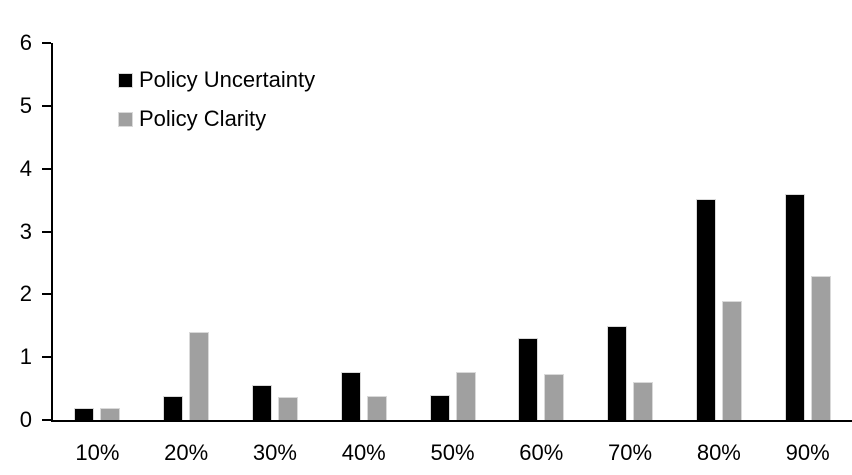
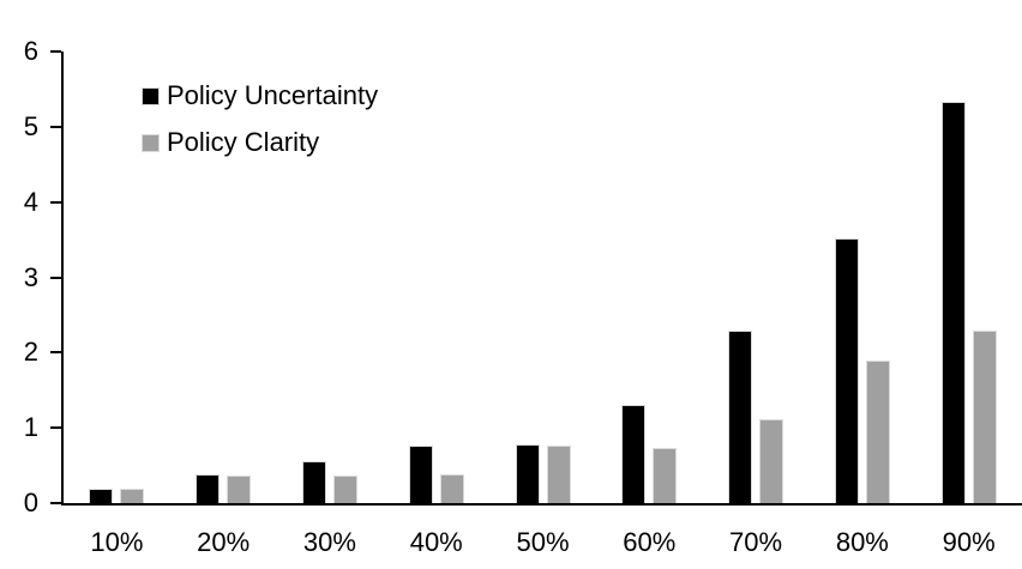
Policy Clarity/20%: 1.4 -> 0.4
Policy Uncertainty/50%: 0.4 -> 0.8
Policy Uncertainty/70%: 1.5 -> 2.3
Policy Clarity/70%: 0.6 -> 1.1
Policy Uncertainty/90%: 3.6 -> 5.3
